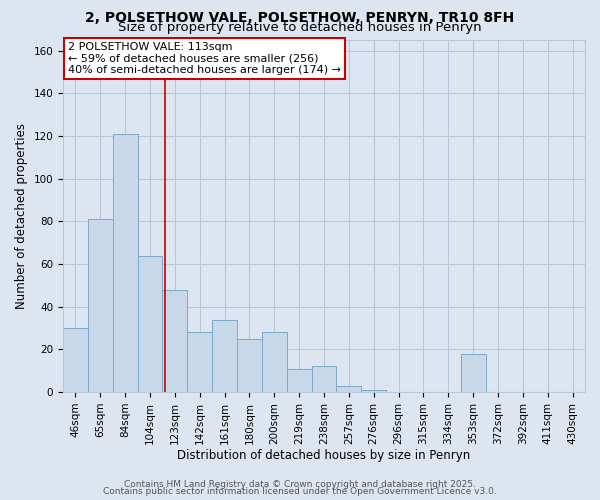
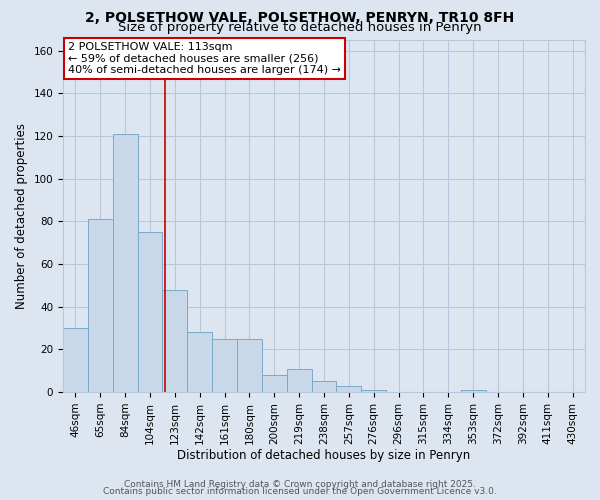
104sqm: 64 -> 75
161sqm: 34 -> 25
200sqm: 28 -> 8
238sqm: 12 -> 5
353sqm: 18 -> 1
